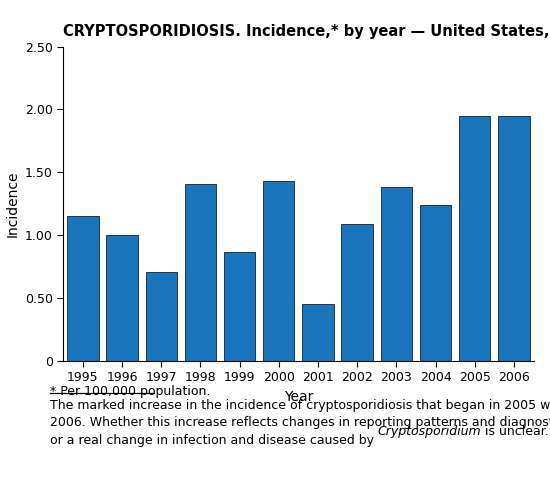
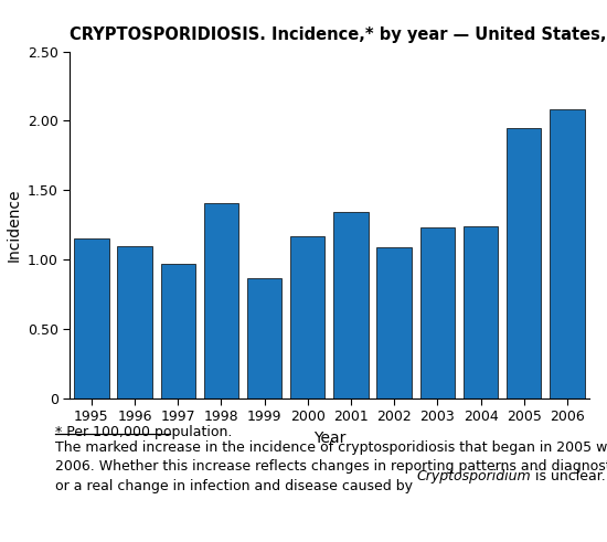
1996: 1.00 -> 1.10
1997: 0.71 -> 0.97
2000: 1.43 -> 1.17
2001: 0.45 -> 1.34
2003: 1.38 -> 1.23
2006: 1.95 -> 2.08
